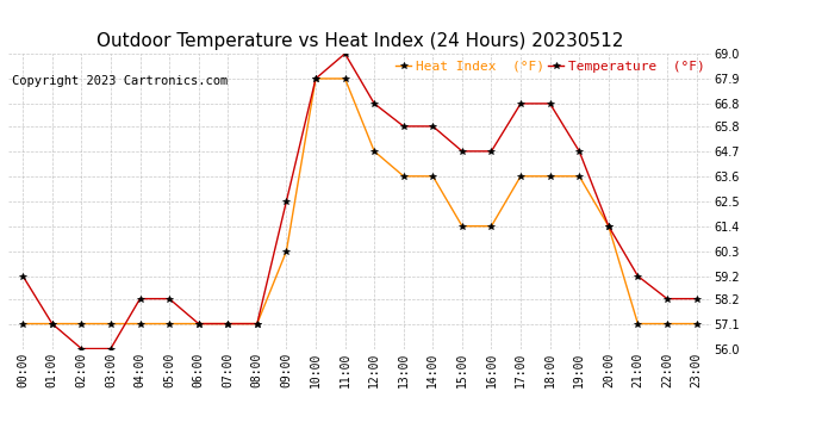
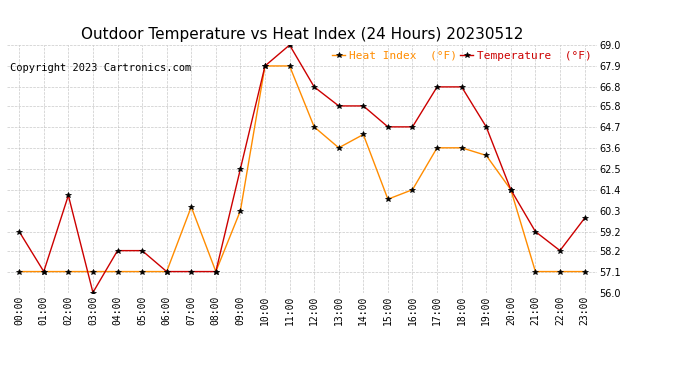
Temperature (°F)/02:00: 56.0 -> 61.1
Heat Index (°F)/07:00: 57.1 -> 60.5
Heat Index (°F)/14:00: 63.6 -> 64.3
Heat Index (°F)/15:00: 61.4 -> 60.9
Heat Index (°F)/19:00: 63.6 -> 63.2
Temperature (°F)/23:00: 58.2 -> 59.9
